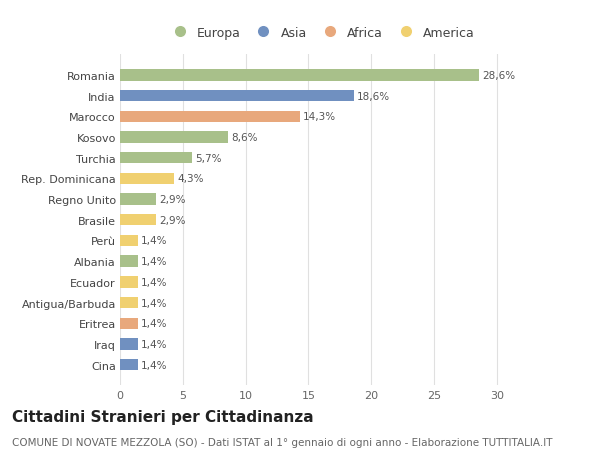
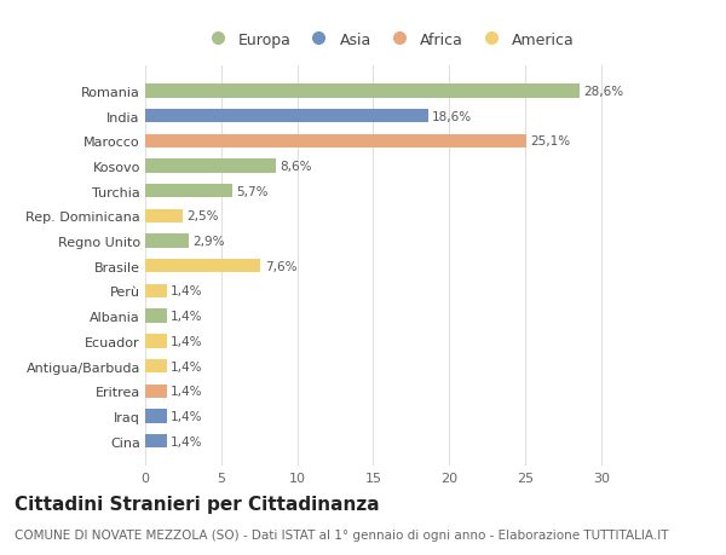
Marocco: 14,3% -> 25,1%
Rep. Dominicana: 4,3% -> 2,5%
Brasile: 2,9% -> 7,6%
